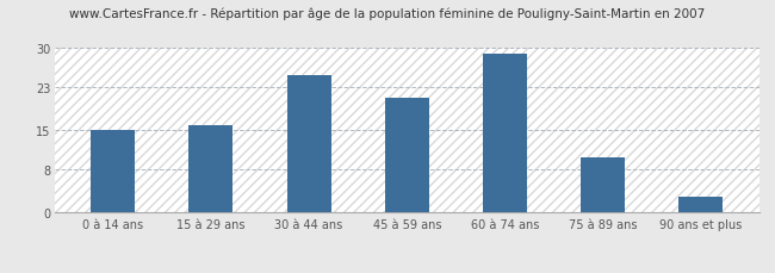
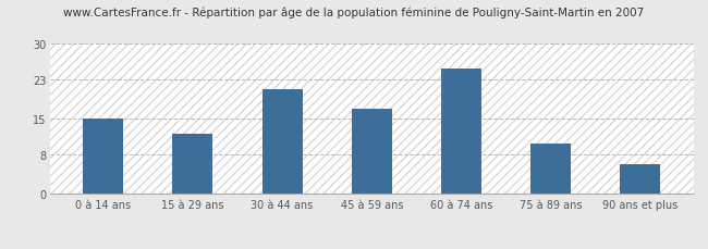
15 à 29 ans: 16 -> 12
30 à 44 ans: 25 -> 21
45 à 59 ans: 21 -> 17
60 à 74 ans: 29 -> 25
90 ans et plus: 3 -> 6
